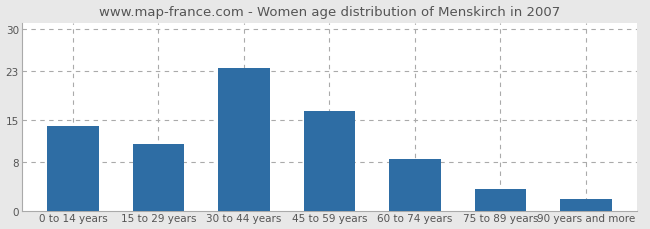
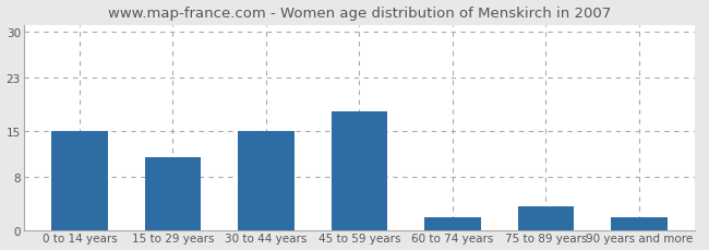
0 to 14 years: 14.0 -> 15.0
30 to 44 years: 23.5 -> 15.0
45 to 59 years: 16.5 -> 18.0
60 to 74 years: 8.5 -> 2.0
